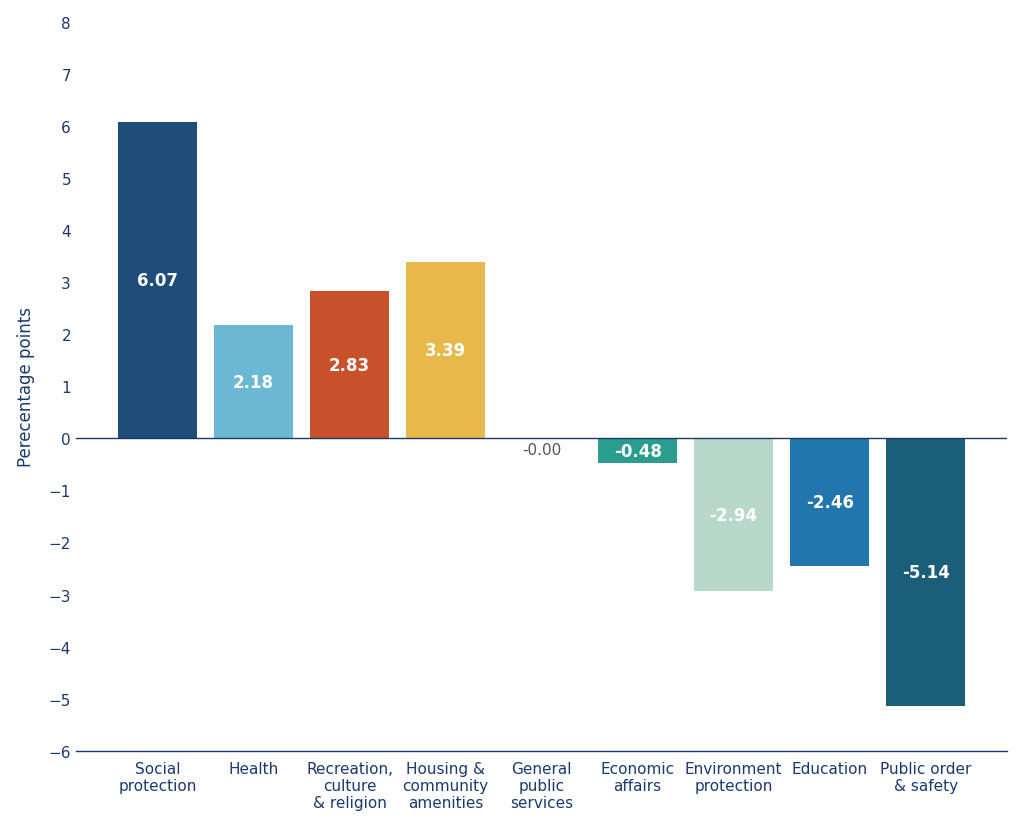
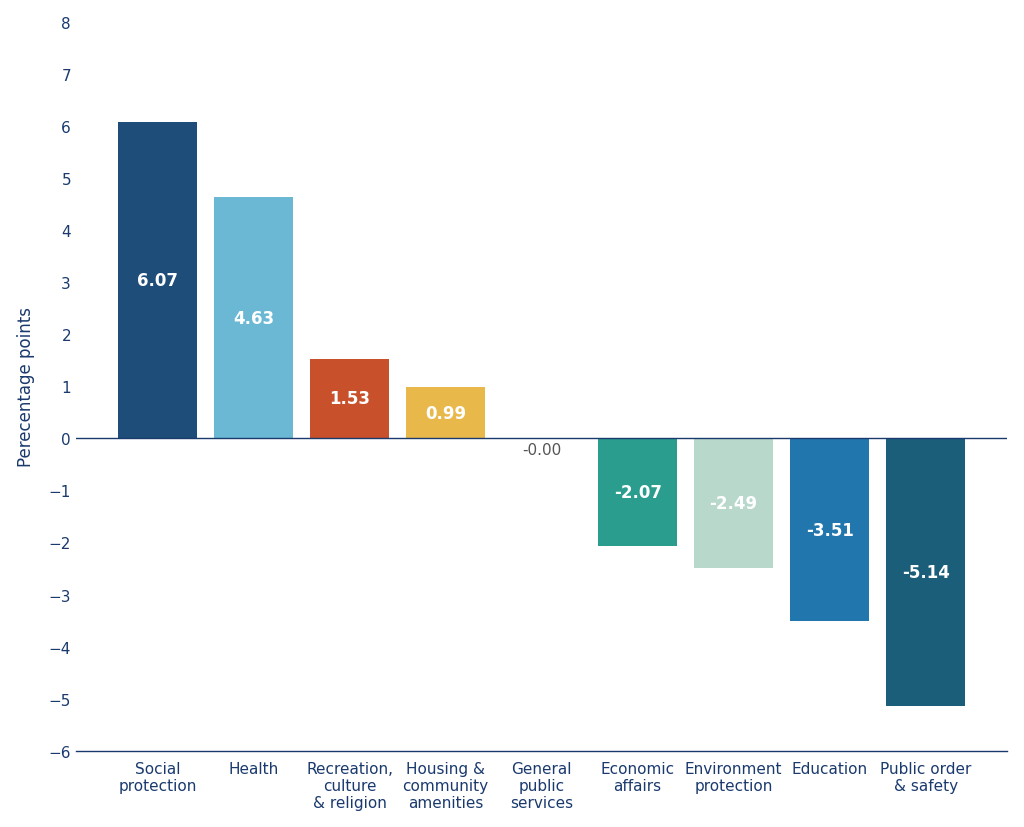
Health: 2.18 -> 4.63
Recreation, culture & religion: 2.83 -> 1.53
Housing & community amenities: 3.39 -> 0.99
Economic affairs: -0.48 -> -2.07
Environment protection: -2.94 -> -2.49
Education: -2.46 -> -3.51
